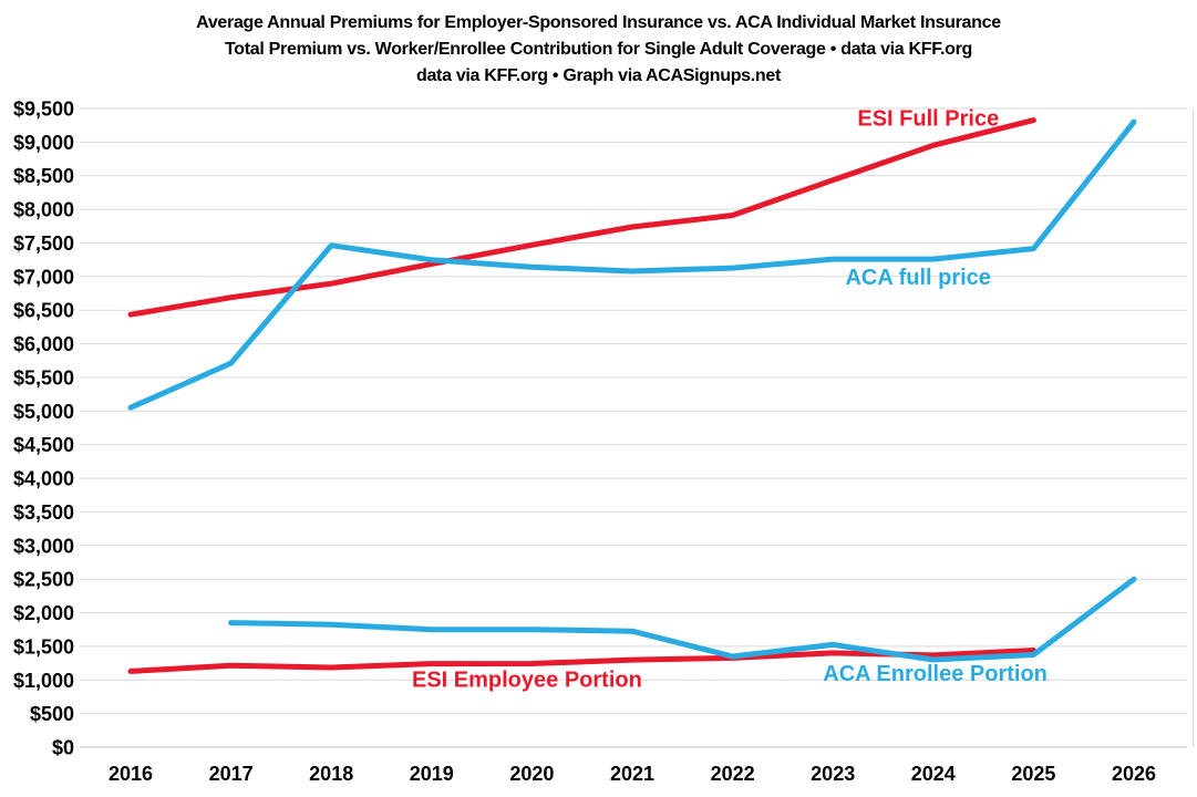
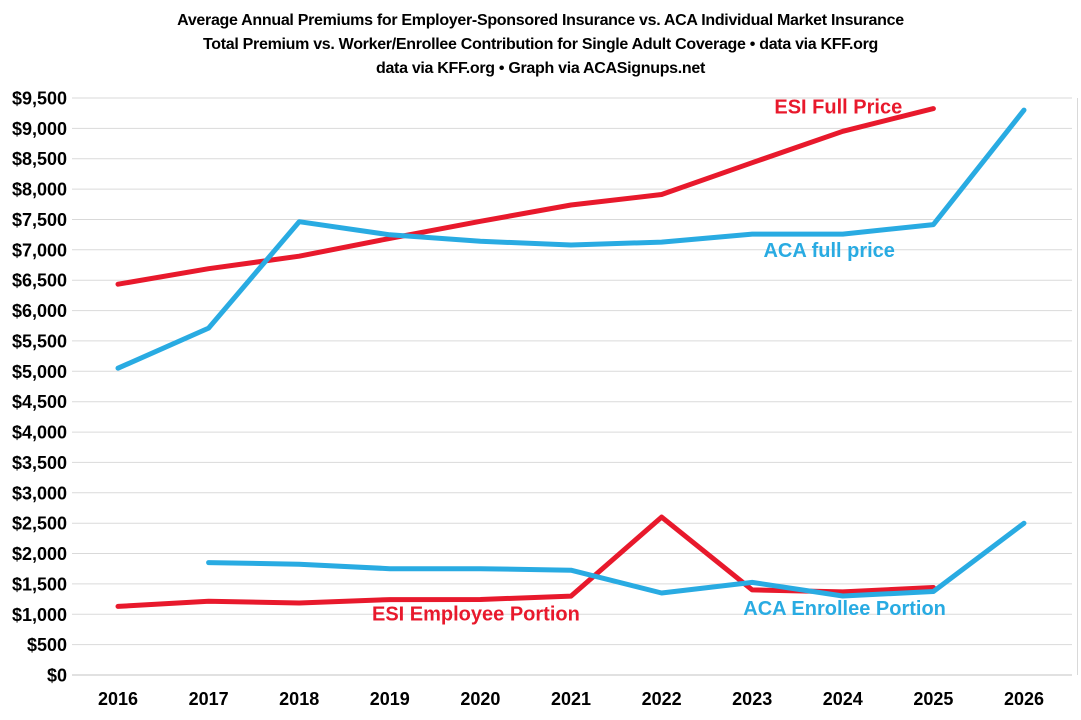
ESI Employee Portion/2022: $1300 -> $2600
